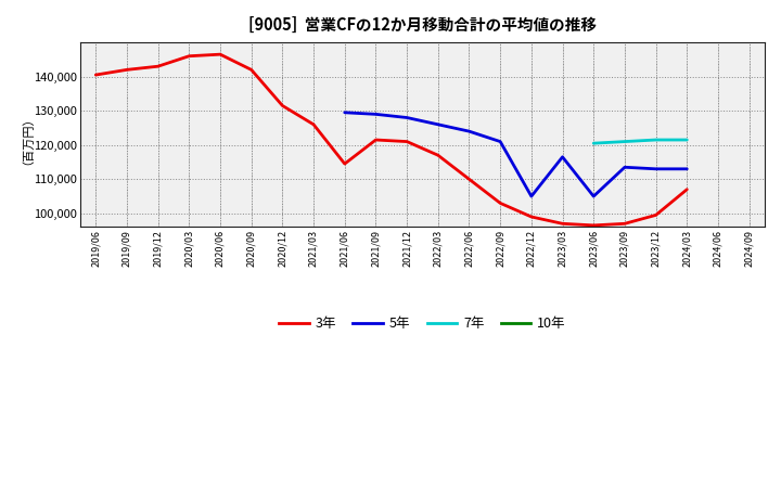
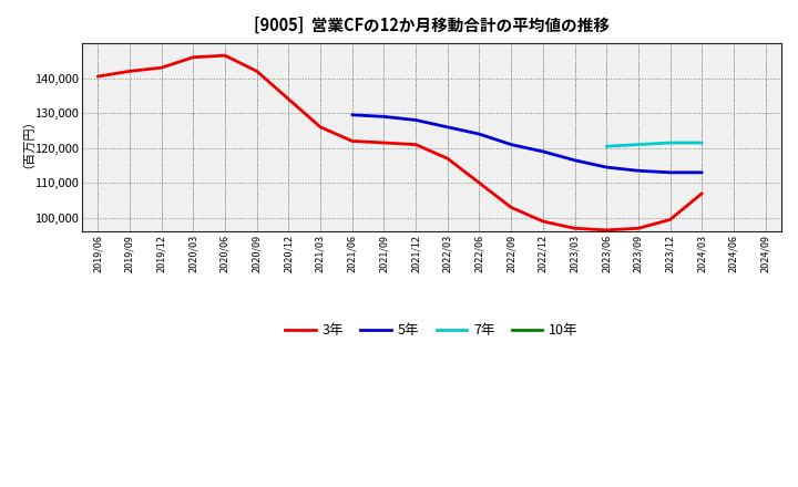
3年/2020/12: 131,500 -> 134,000
3年/2021/06: 114,500 -> 122,000
5年/2022/12: 105,000 -> 119,000
5年/2023/06: 105,000 -> 114,500
